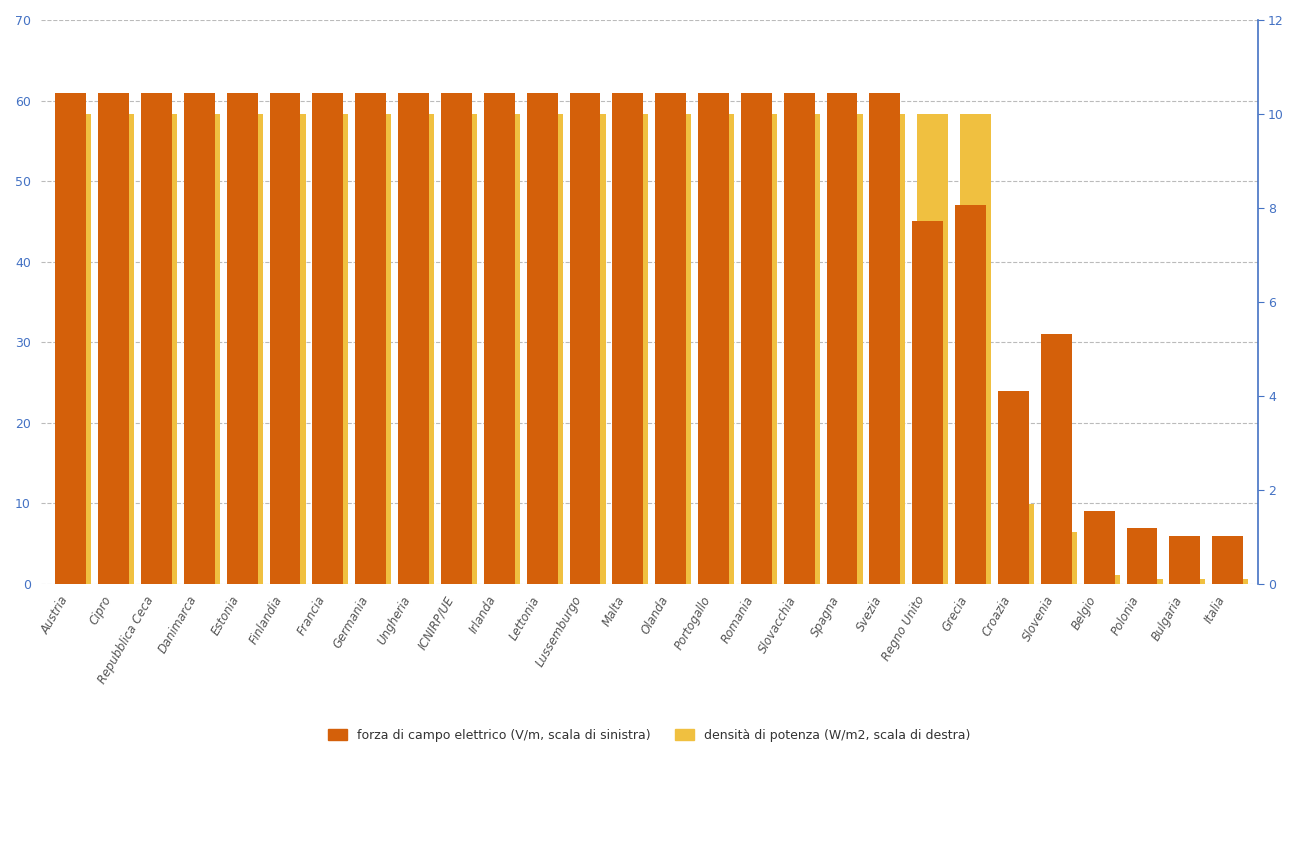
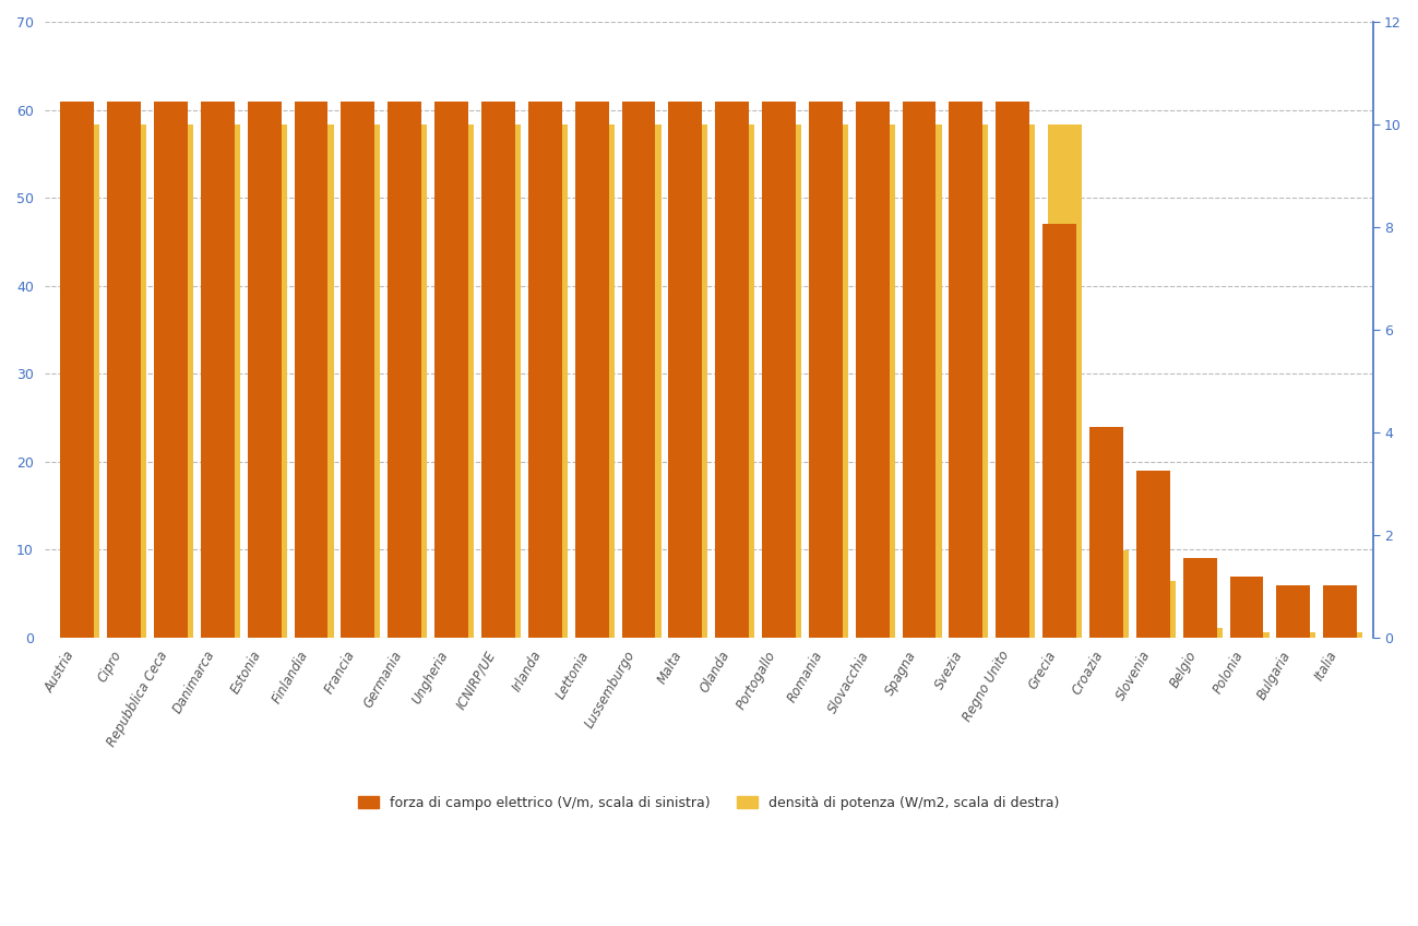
forza di campo elettrico (V/m, scala di sinistra)/Regno Unito: 45 -> 61
forza di campo elettrico (V/m, scala di sinistra)/Slovenia: 31 -> 19
